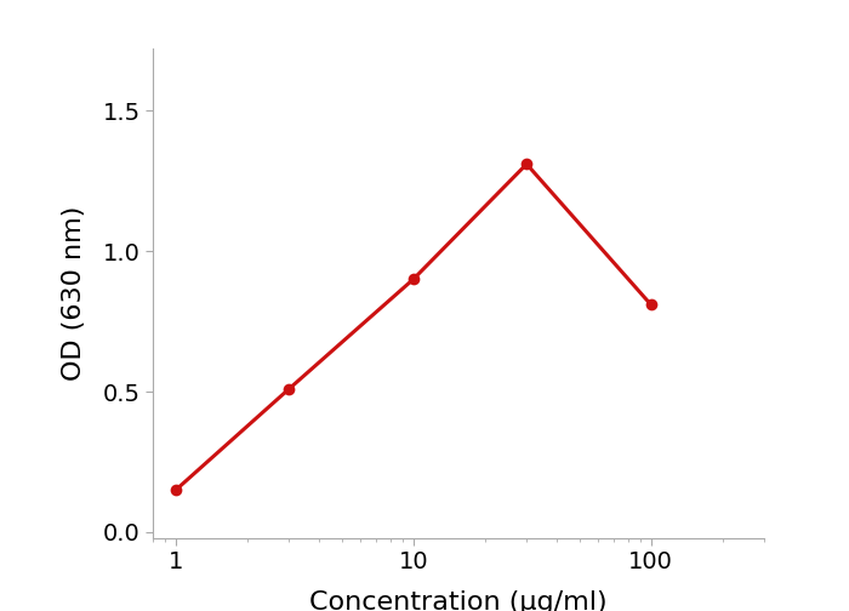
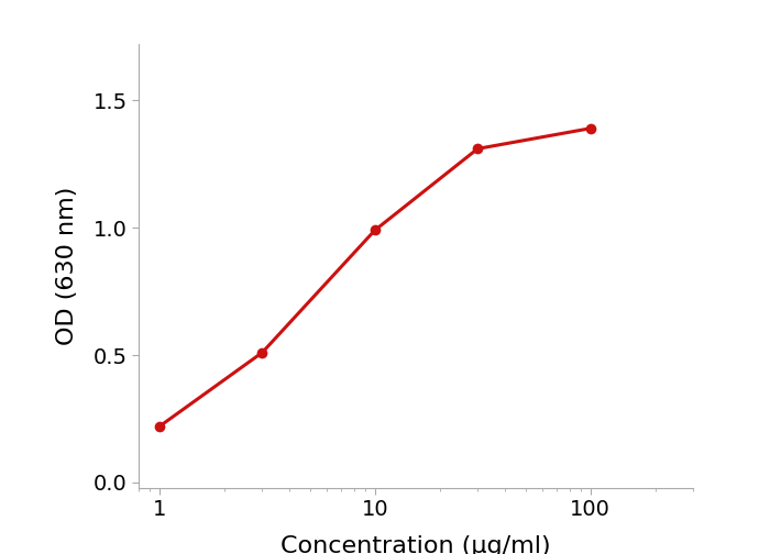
1: 0.15 -> 0.22
10: 0.90 -> 0.99
100: 0.81 -> 1.39
